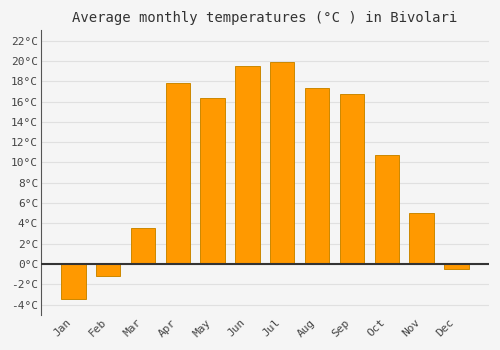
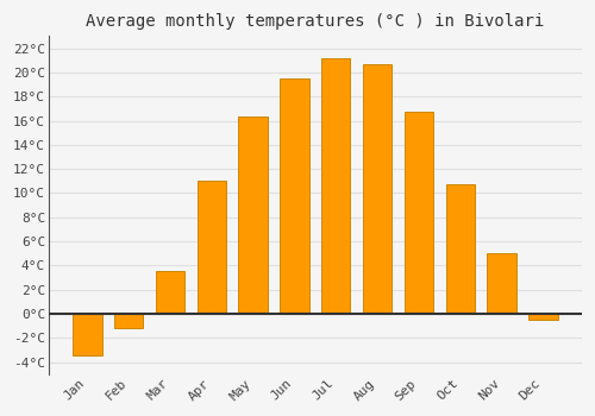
Apr: 17.8°C -> 11.0°C
Jul: 19.9°C -> 21.2°C
Aug: 17.3°C -> 20.7°C
